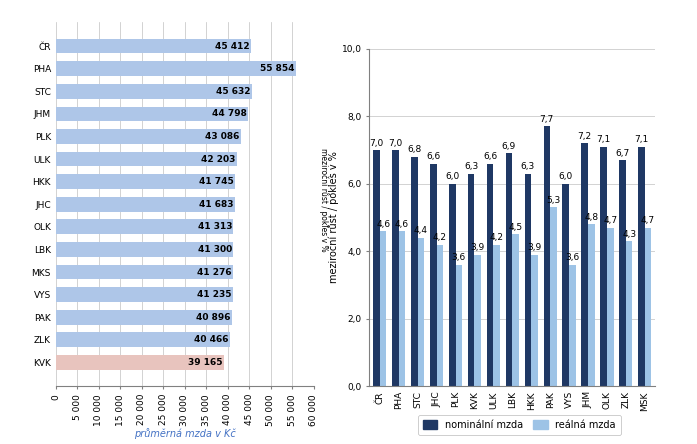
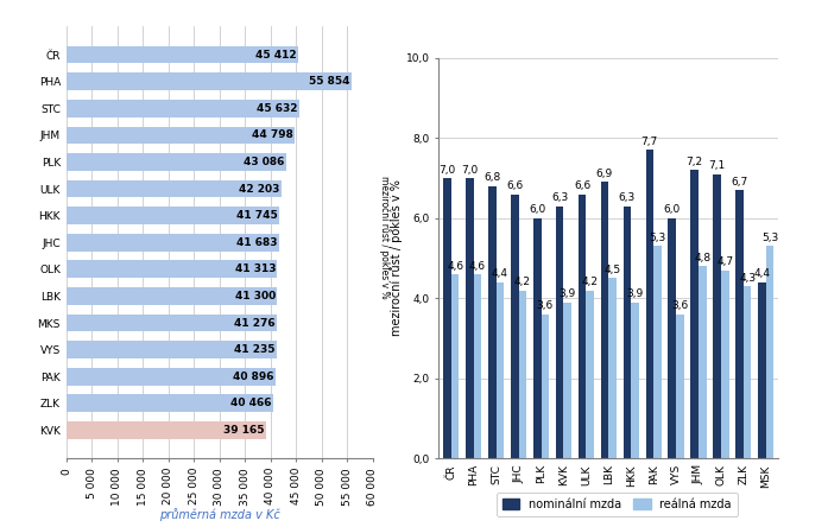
nominální mzda/MSK: 7,1 -> 4,4
reálná mzda/MSK: 4,7 -> 5,3
